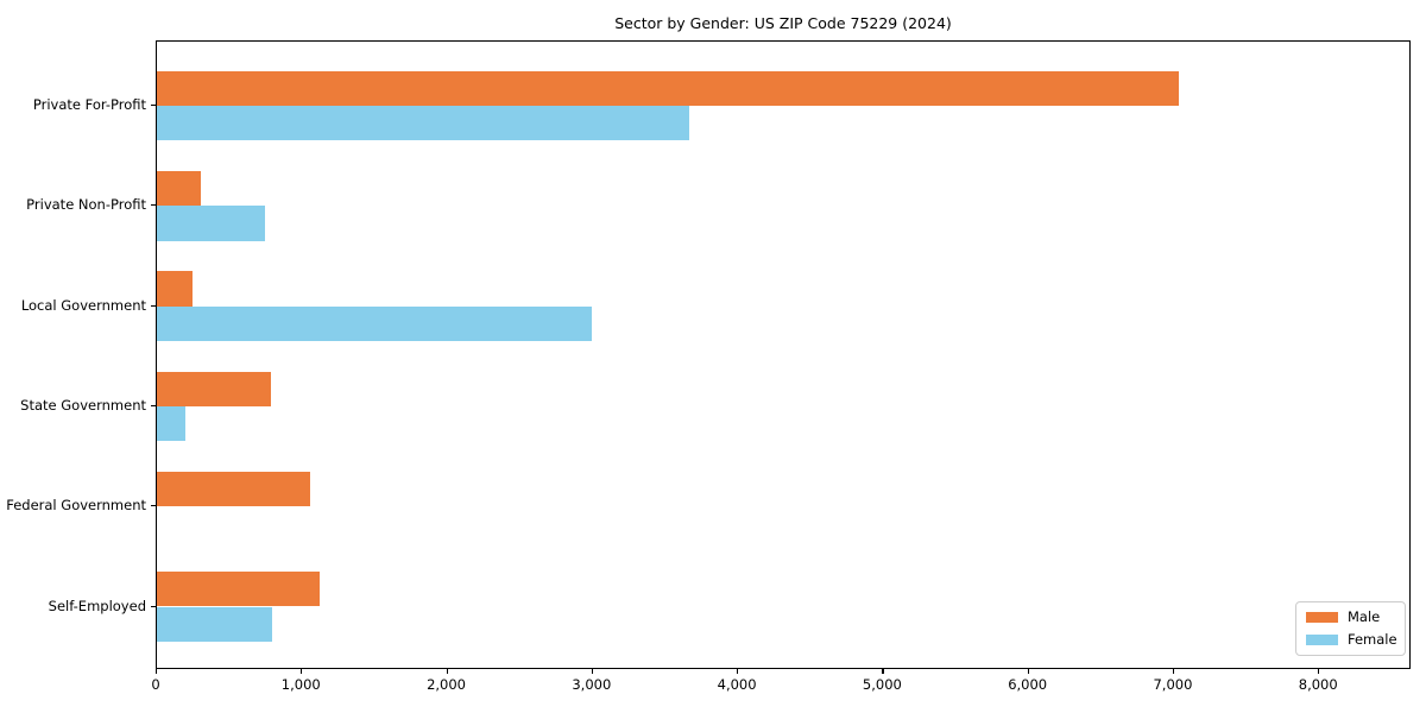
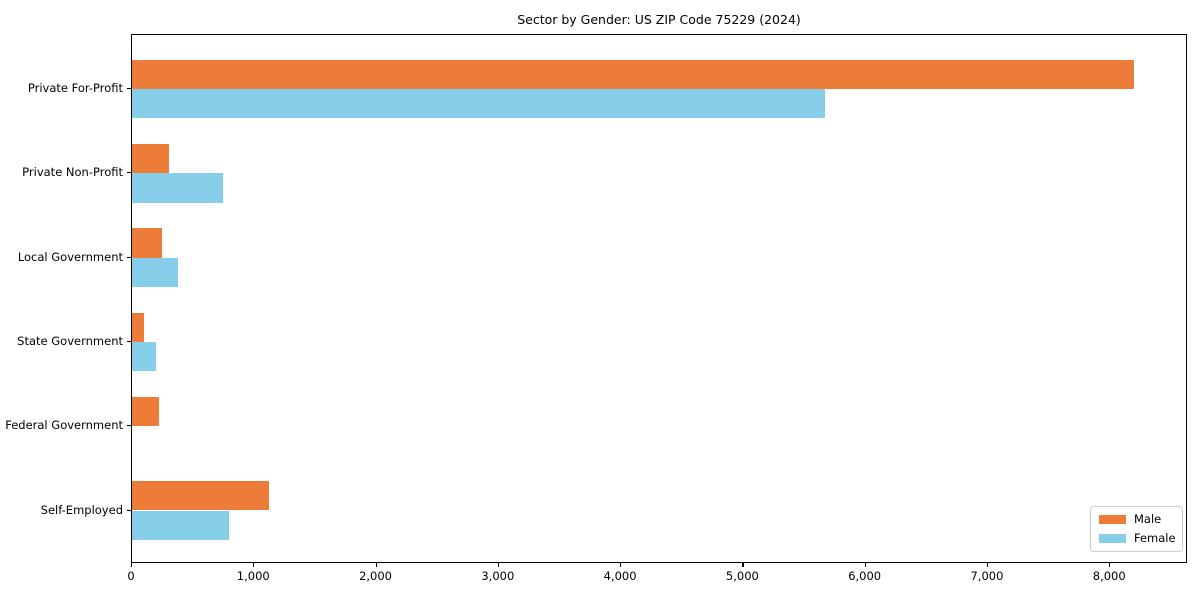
Male/Private For-Profit: 7050 -> 8210
Female/Private For-Profit: 3670 -> 5680
Female/Local Government: 3000 -> 380
Male/State Government: 790 -> 100
Male/Federal Government: 1060 -> 220
